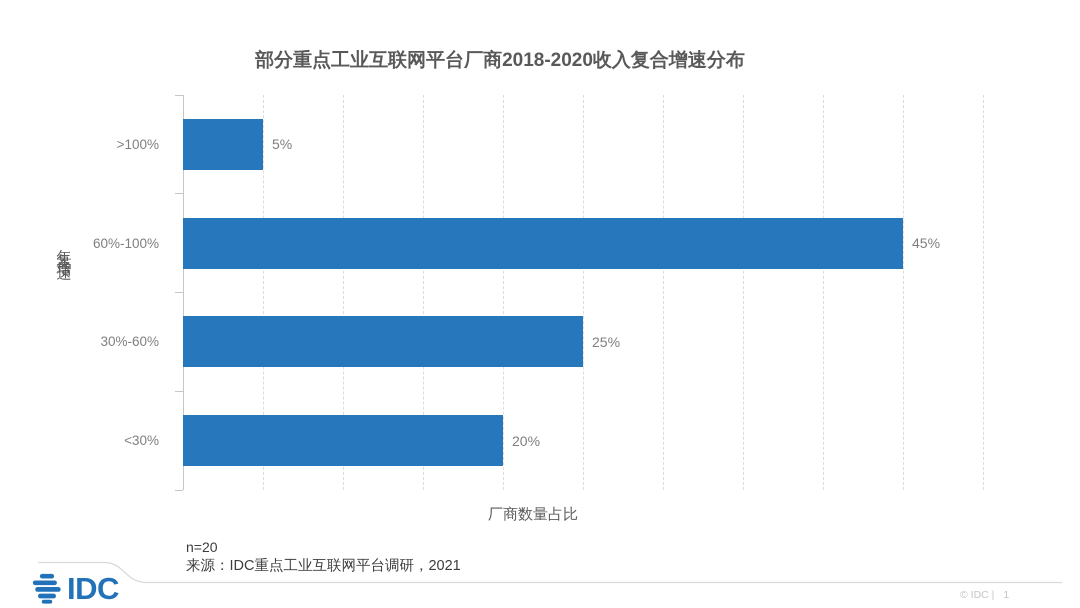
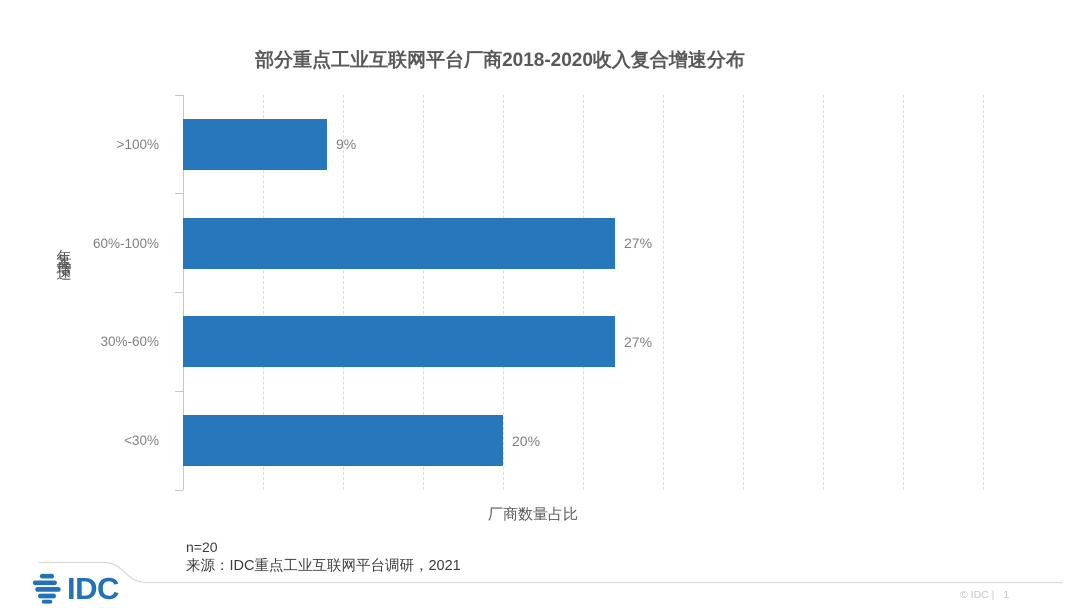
>100%: 5% -> 9%
60%-100%: 45% -> 27%
30%-60%: 25% -> 27%
